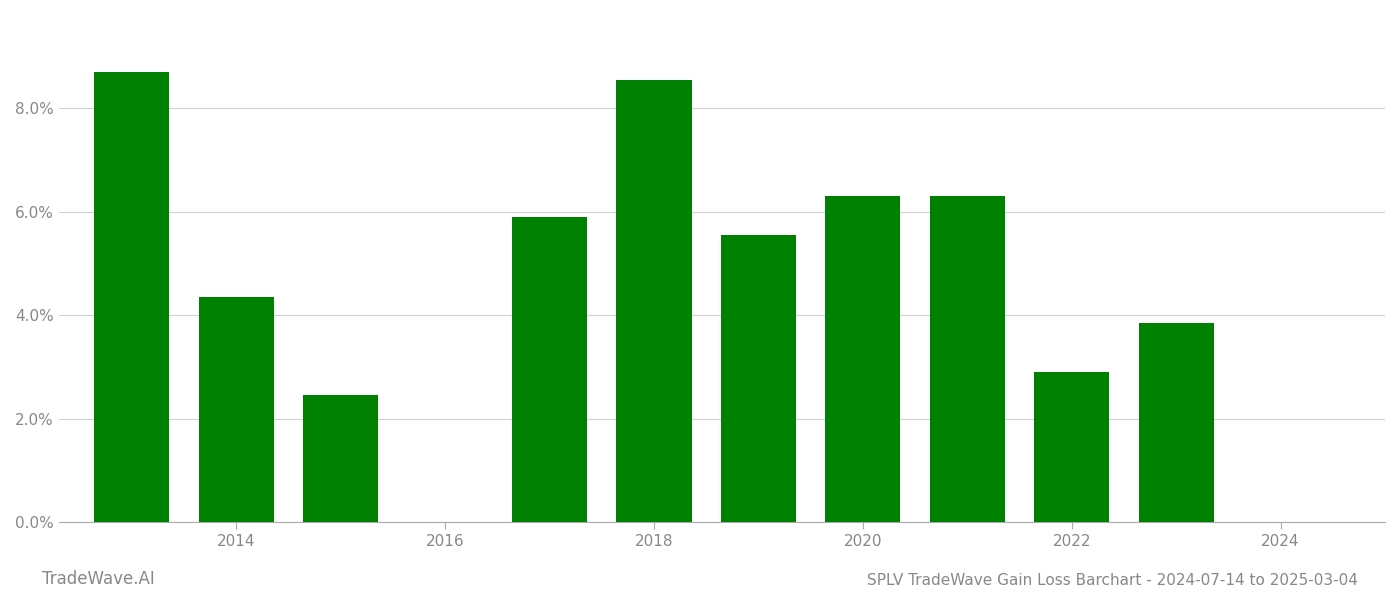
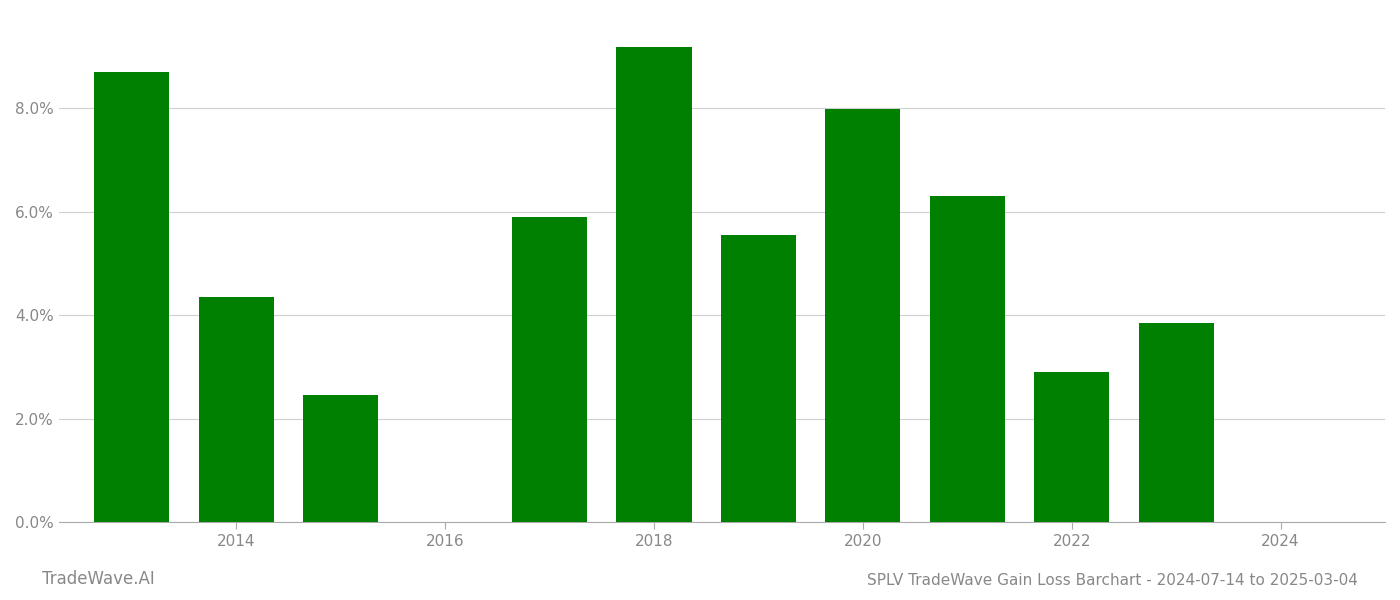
2018: 8.55% -> 9.18%
2020: 6.30% -> 7.98%
